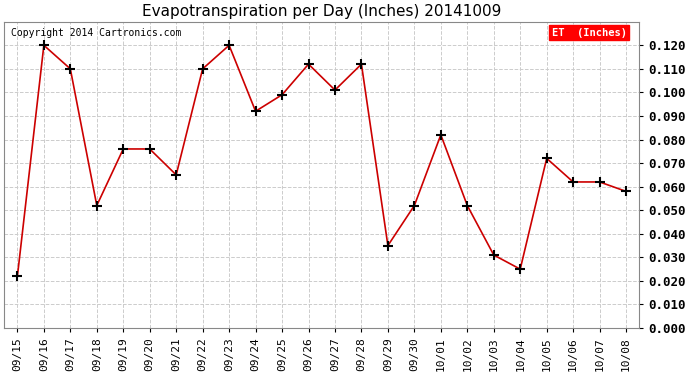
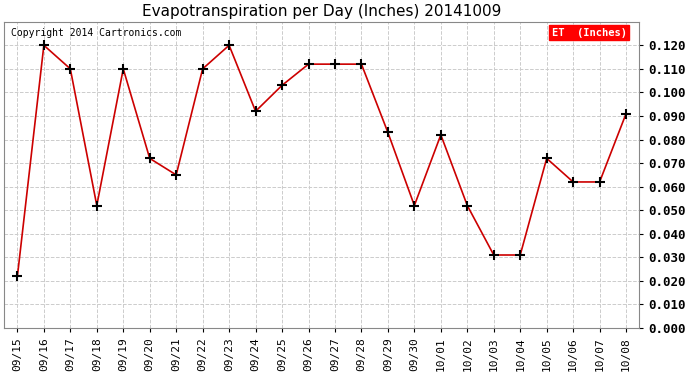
09/19: 0.076 -> 0.110
09/20: 0.076 -> 0.072
09/25: 0.099 -> 0.103
09/27: 0.101 -> 0.112
09/29: 0.035 -> 0.083
10/04: 0.025 -> 0.031
10/08: 0.058 -> 0.091
